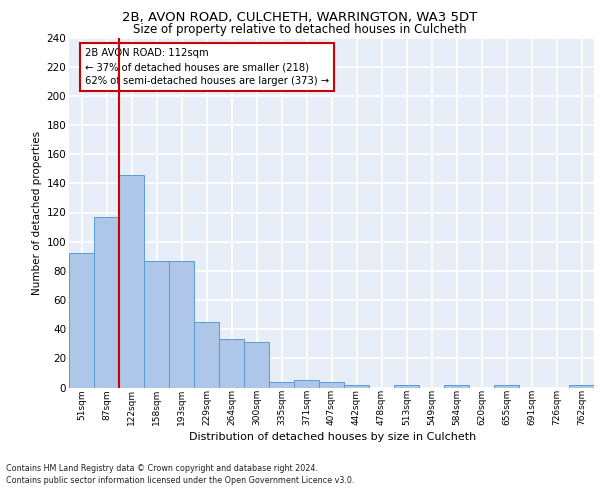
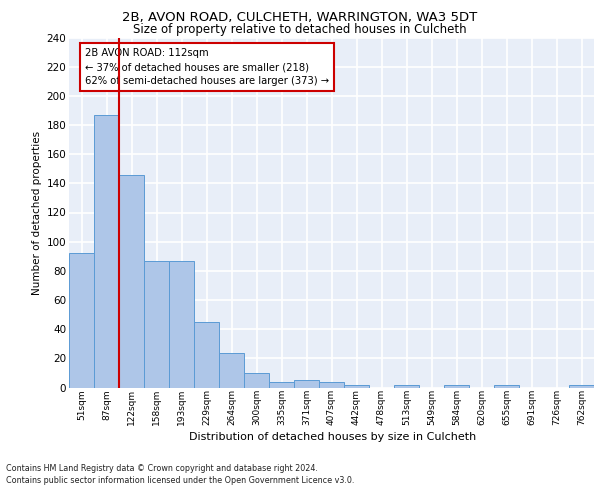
87sqm: 117 -> 187
264sqm: 33 -> 24
300sqm: 31 -> 10
